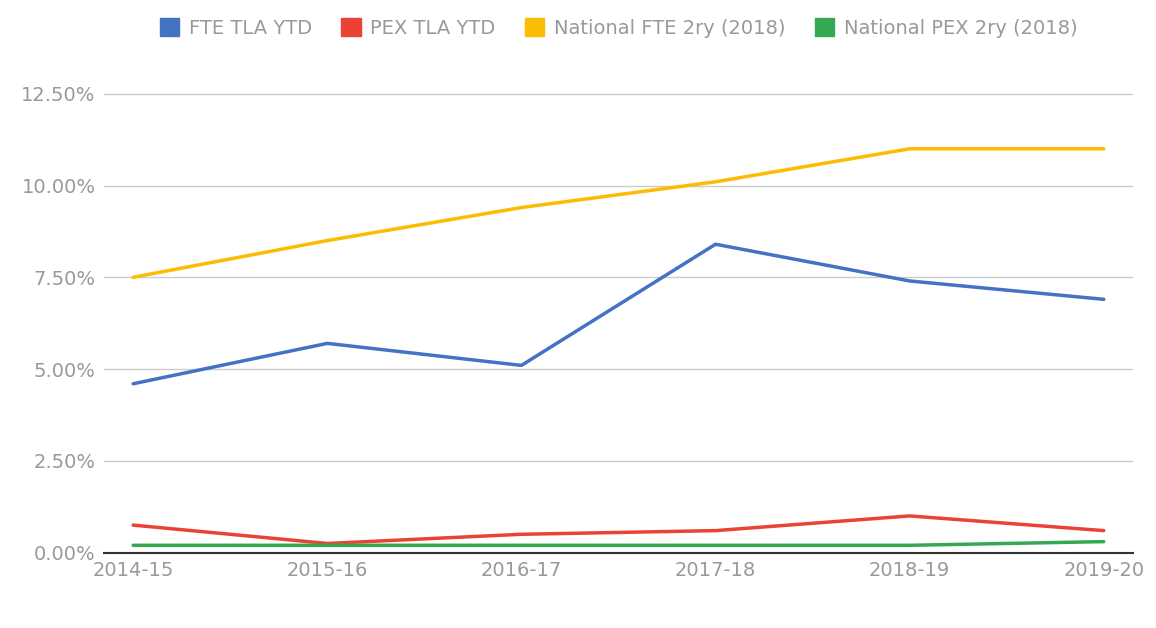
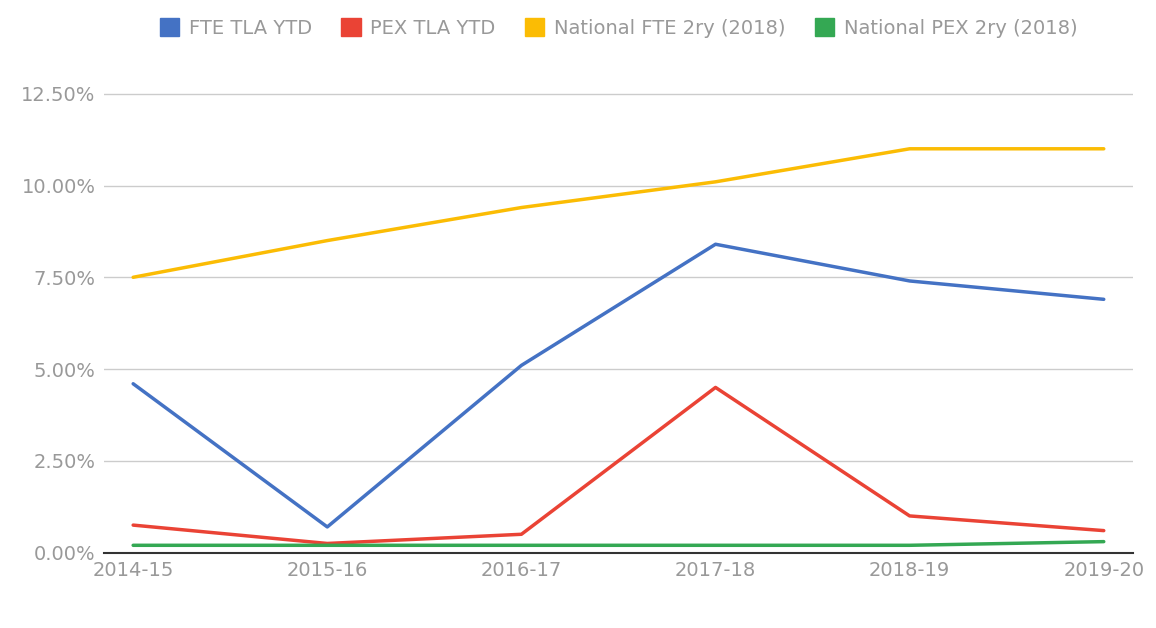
FTE TLA YTD/2015-16: 5.7% -> 0.7%
PEX TLA YTD/2017-18: 0.60% -> 4.50%
